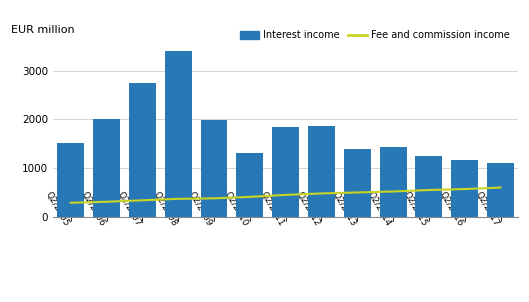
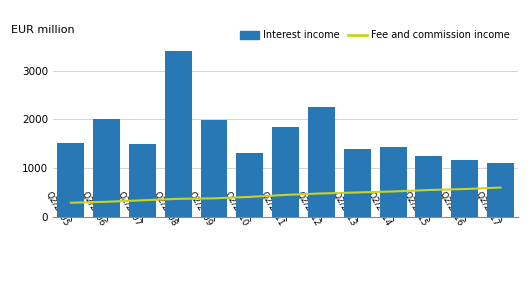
Interest income/Q2/2007: 2750 -> 1500
Interest income/Q2/2012: 1870 -> 2250
